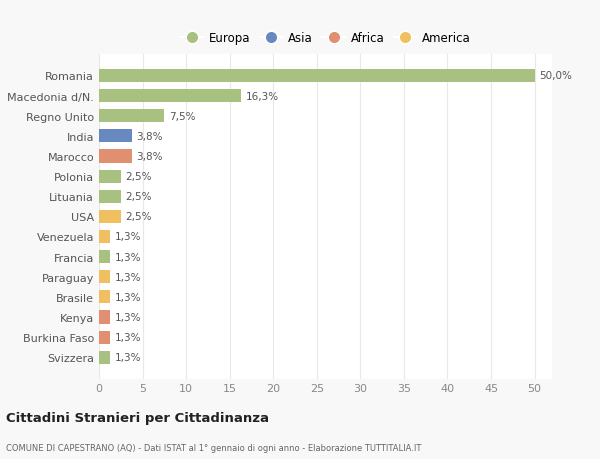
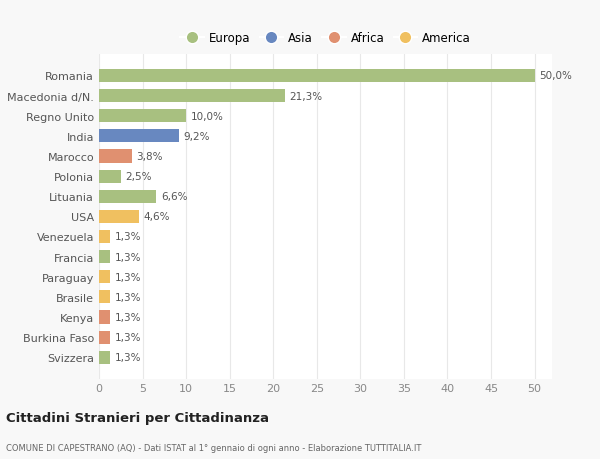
Macedonia d/N.: 16,3% -> 21,3%
Regno Unito: 7,5% -> 10,0%
India: 3,8% -> 9,2%
Lituania: 2,5% -> 6,6%
USA: 2,5% -> 4,6%
